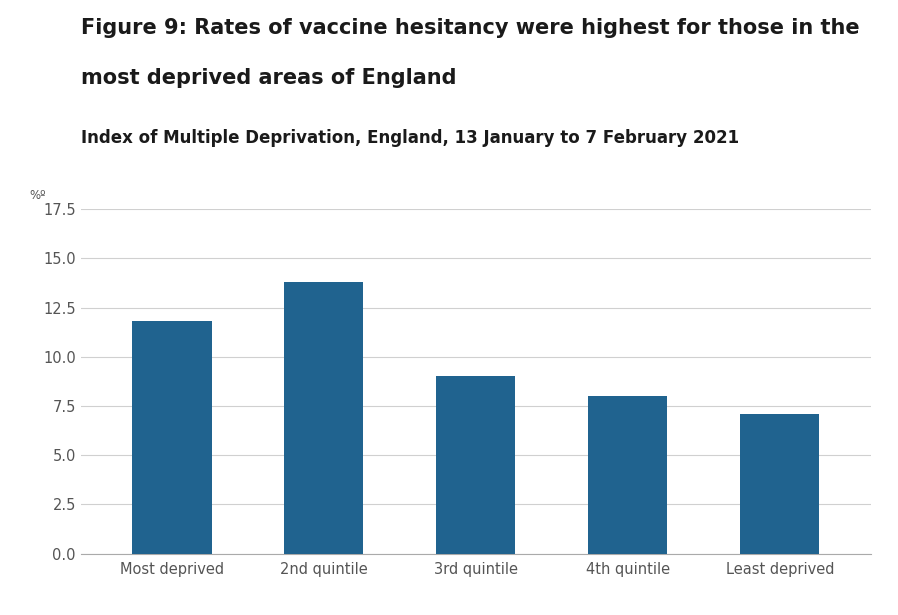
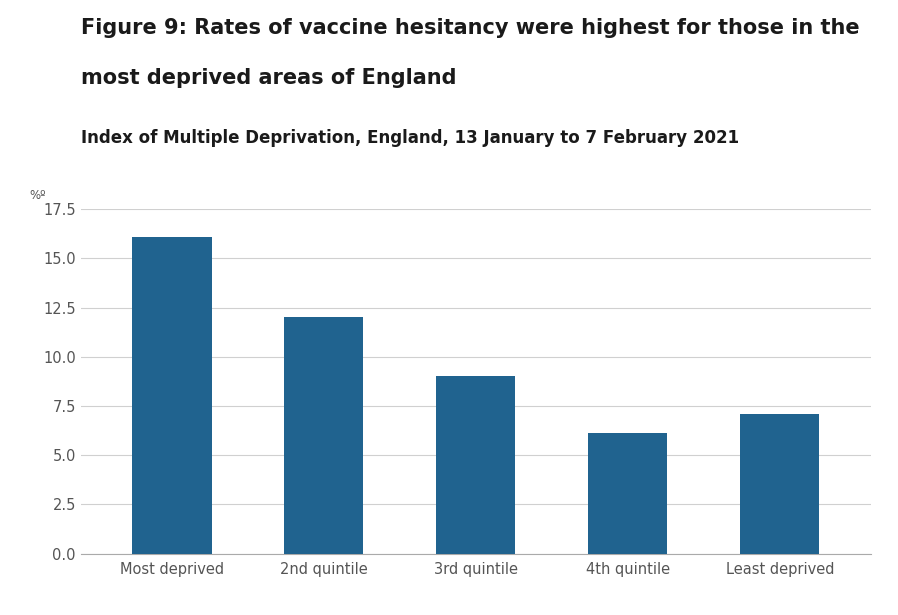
Most deprived: 11.8 -> 16.1
2nd quintile: 13.8 -> 12.0
4th quintile: 8.0 -> 6.1
